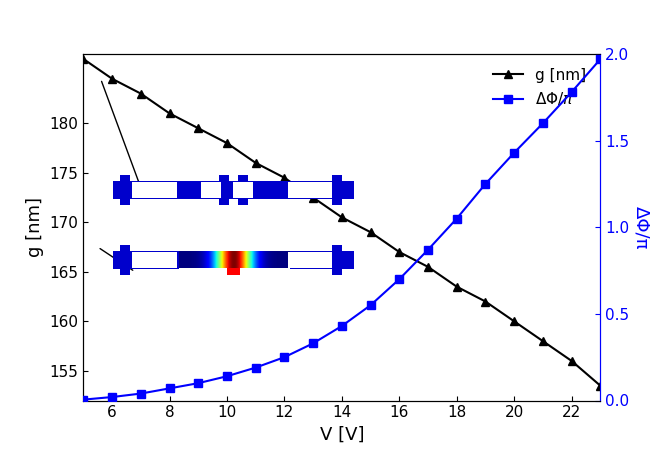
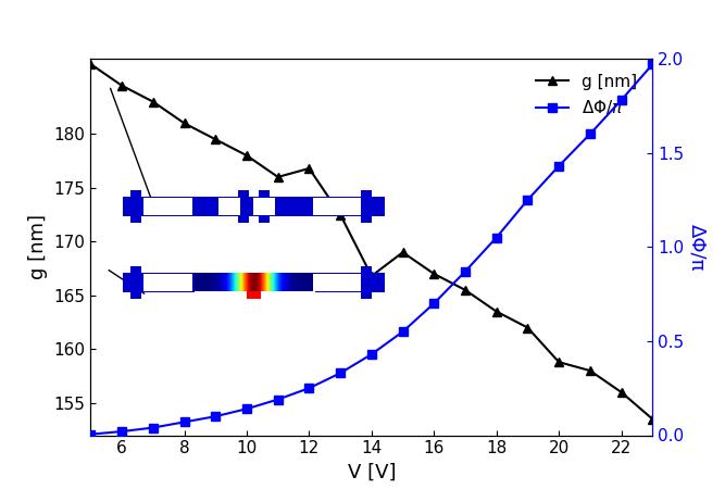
g [nm]/12: 174.5 -> 176.8
g [nm]/14: 170.5 -> 166.8
g [nm]/20: 160.0 -> 158.8
